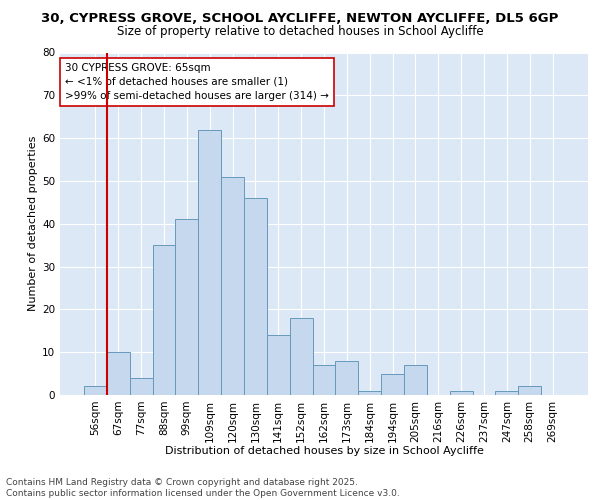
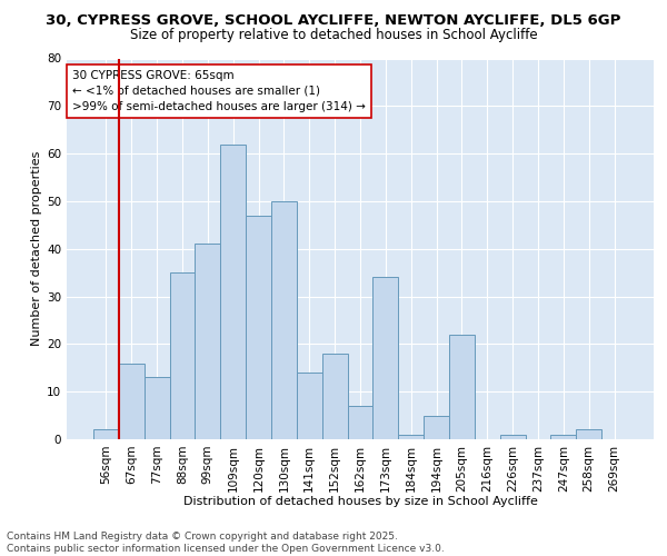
67sqm: 10 -> 16
77sqm: 4 -> 13
120sqm: 51 -> 47
130sqm: 46 -> 50
173sqm: 8 -> 34
205sqm: 7 -> 22
